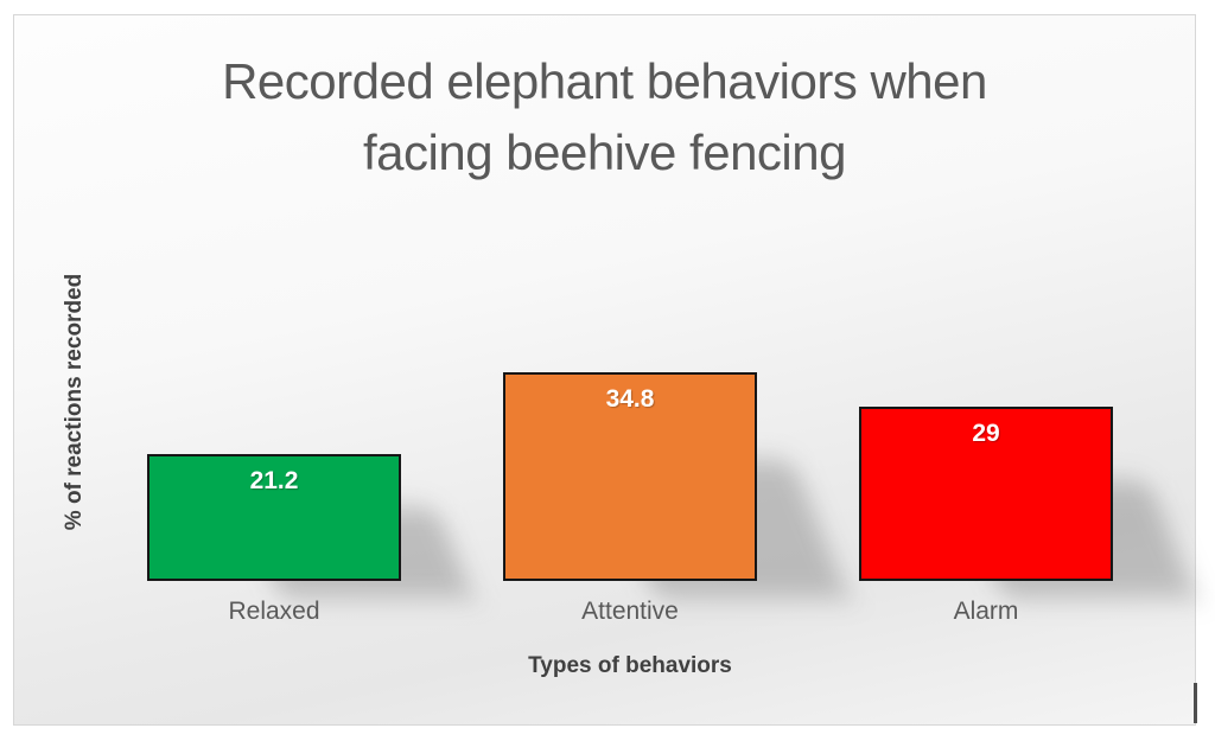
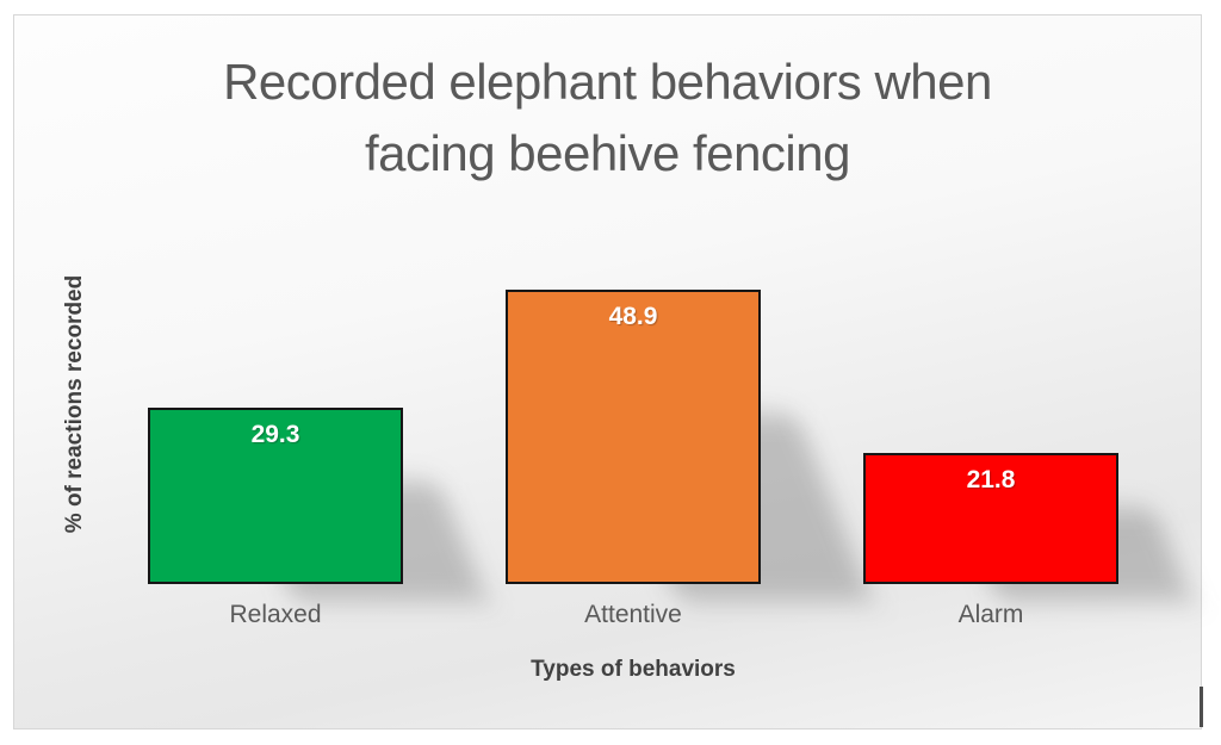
Relaxed: 21.2 -> 29.3
Attentive: 34.8 -> 48.9
Alarm: 29 -> 21.8
